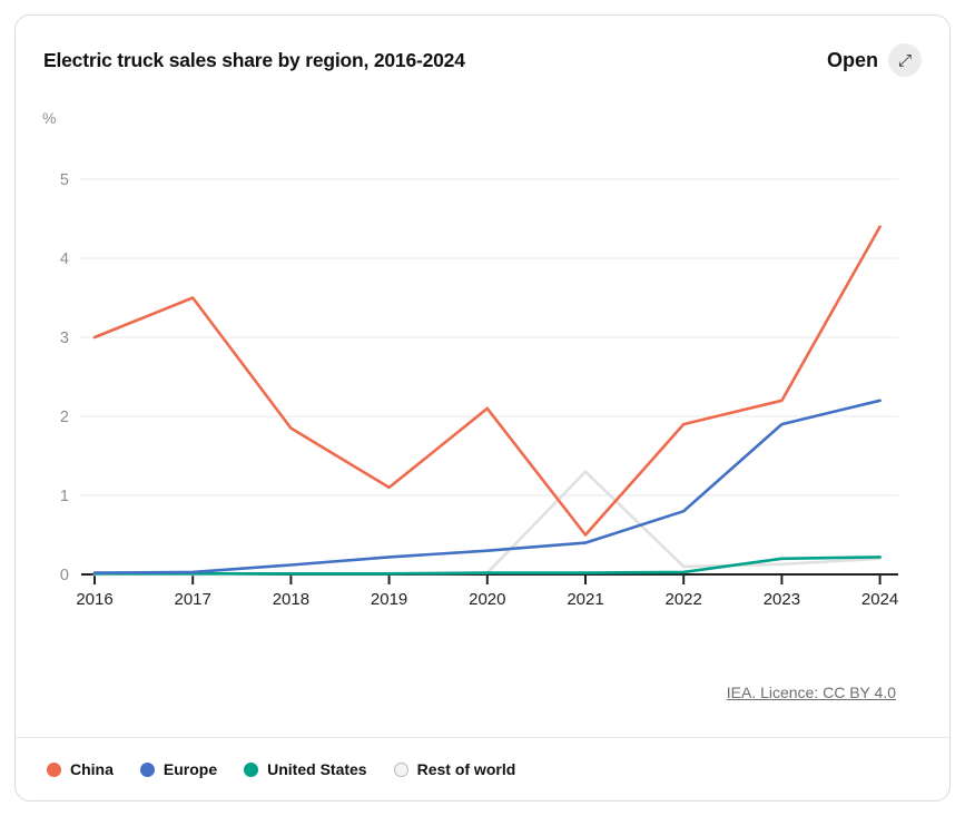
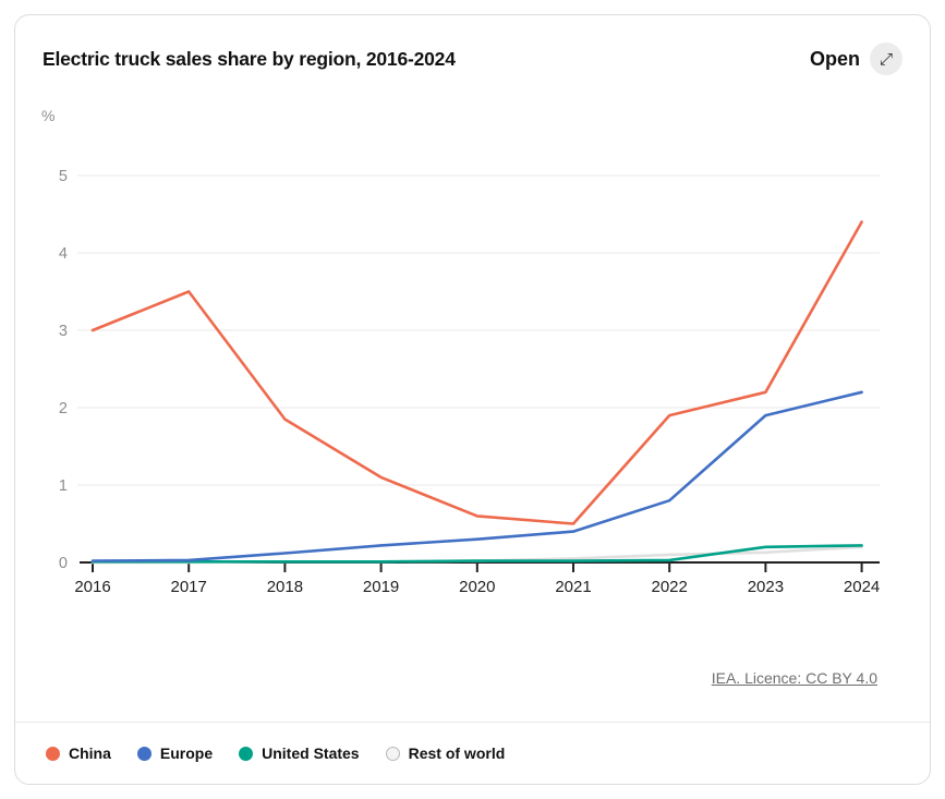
China/2020: 2.1 -> 0.6
Rest of world/2021: 1.3 -> 0.1
